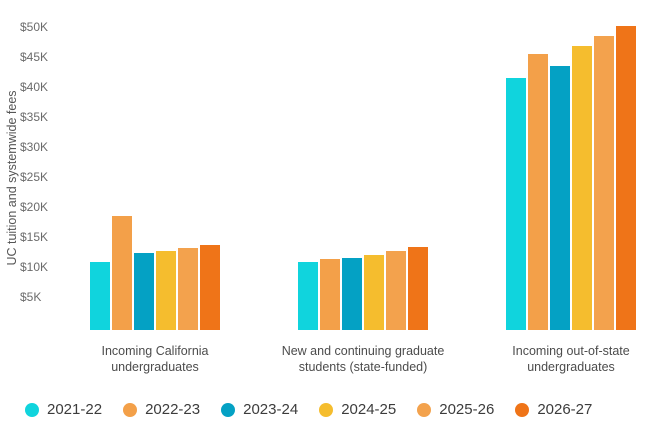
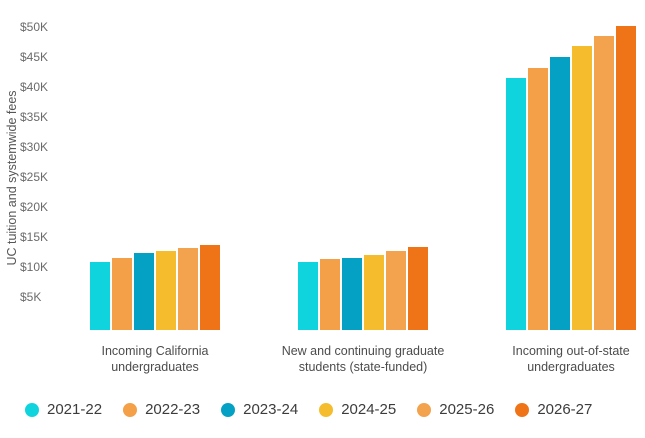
2022-23/Incoming California undergraduates: $19K -> $12K
2022-23/Incoming out-of-state undergraduates: $46K -> $44K
2023-24/Incoming out-of-state undergraduates: $44K -> $46K
